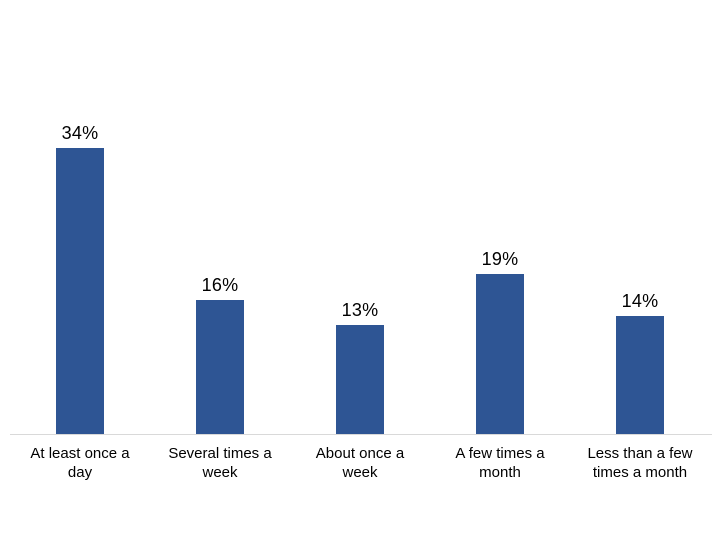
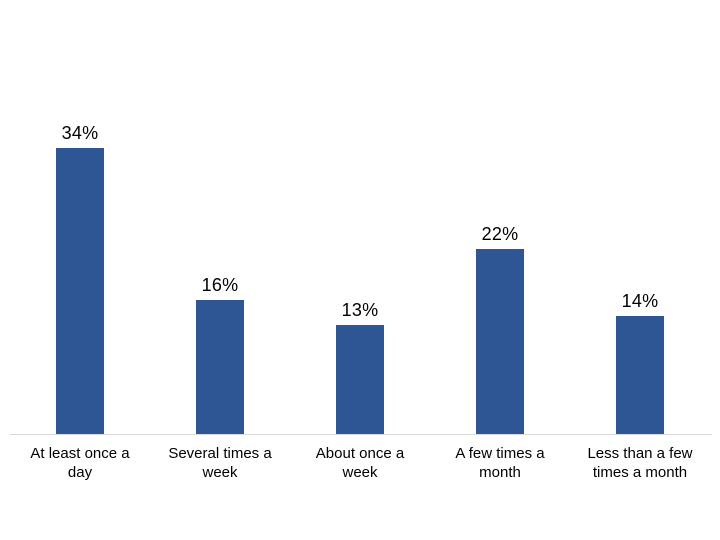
A few times a month: 19% -> 22%
